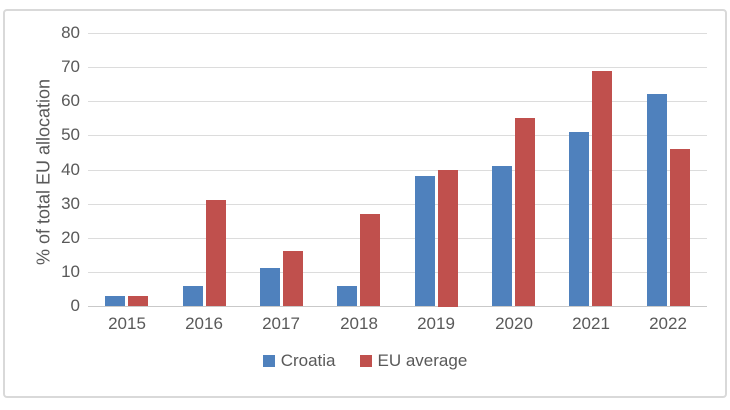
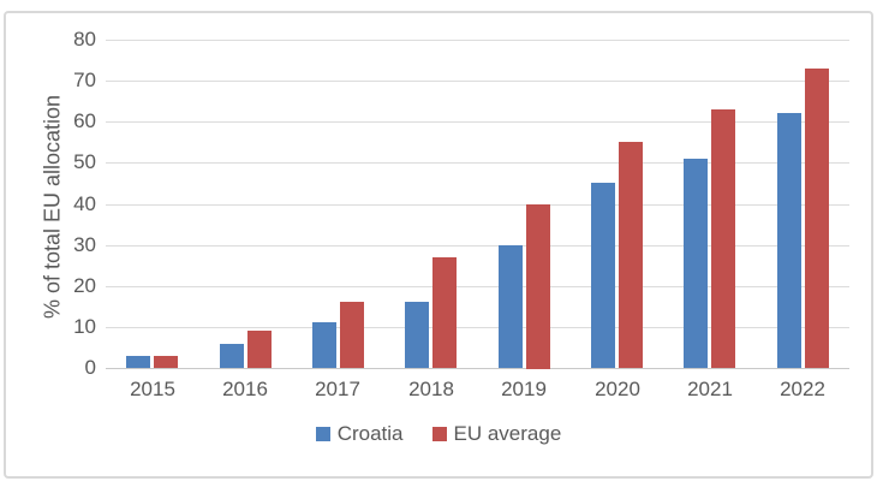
EU average/2016: 31 -> 9
Croatia/2018: 6 -> 16
Croatia/2019: 38 -> 30
Croatia/2020: 41 -> 45
EU average/2021: 69 -> 63
EU average/2022: 46 -> 73
